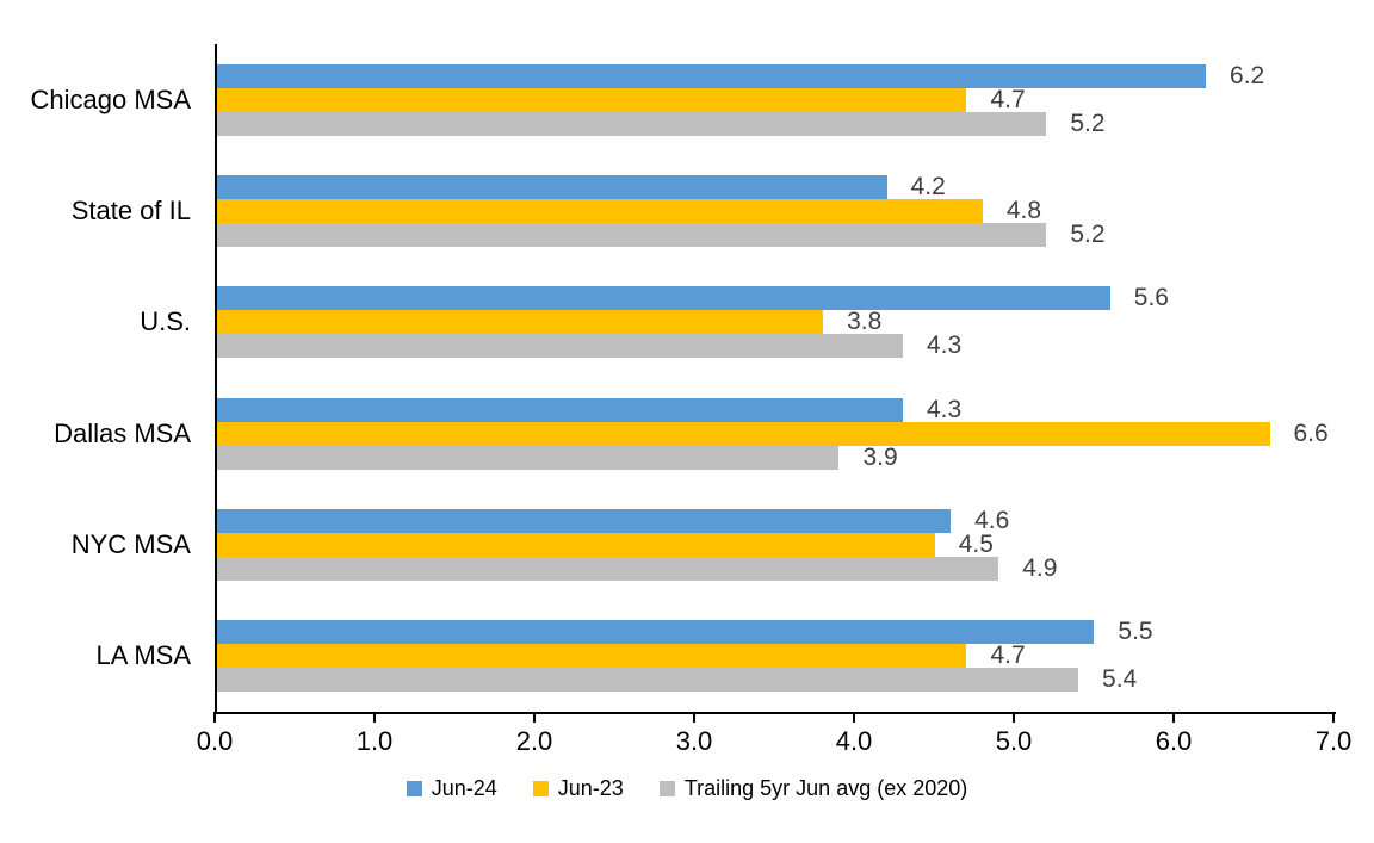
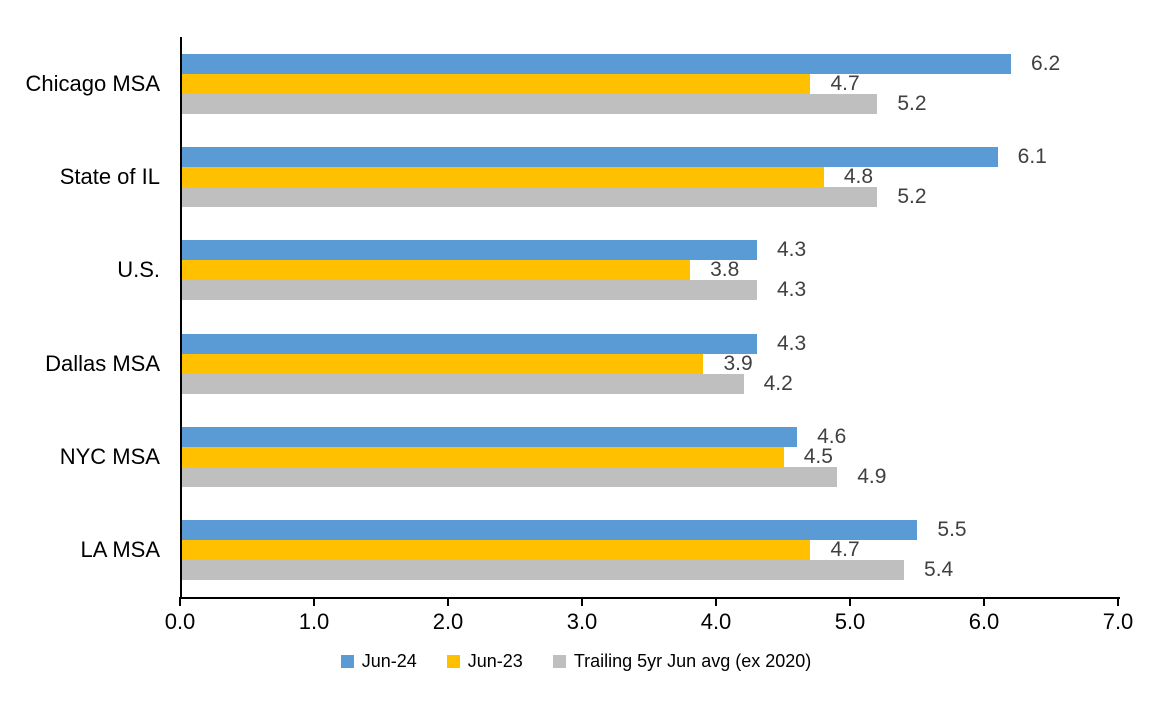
Jun-24/State of IL: 4.2 -> 6.1
Jun-24/U.S.: 5.6 -> 4.3
Jun-23/Dallas MSA: 6.6 -> 3.9
Trailing 5yr Jun avg (ex 2020)/Dallas MSA: 3.9 -> 4.2
